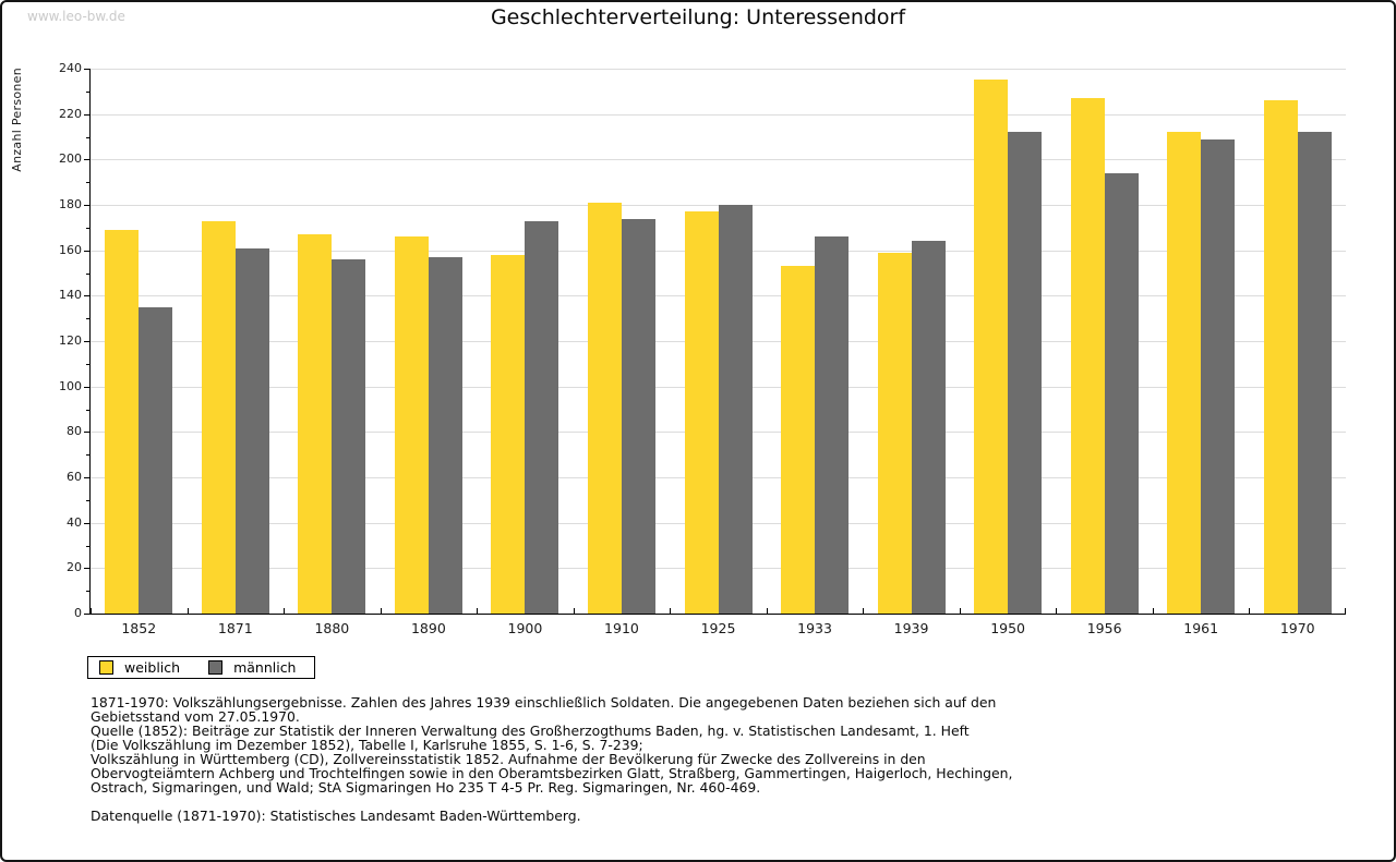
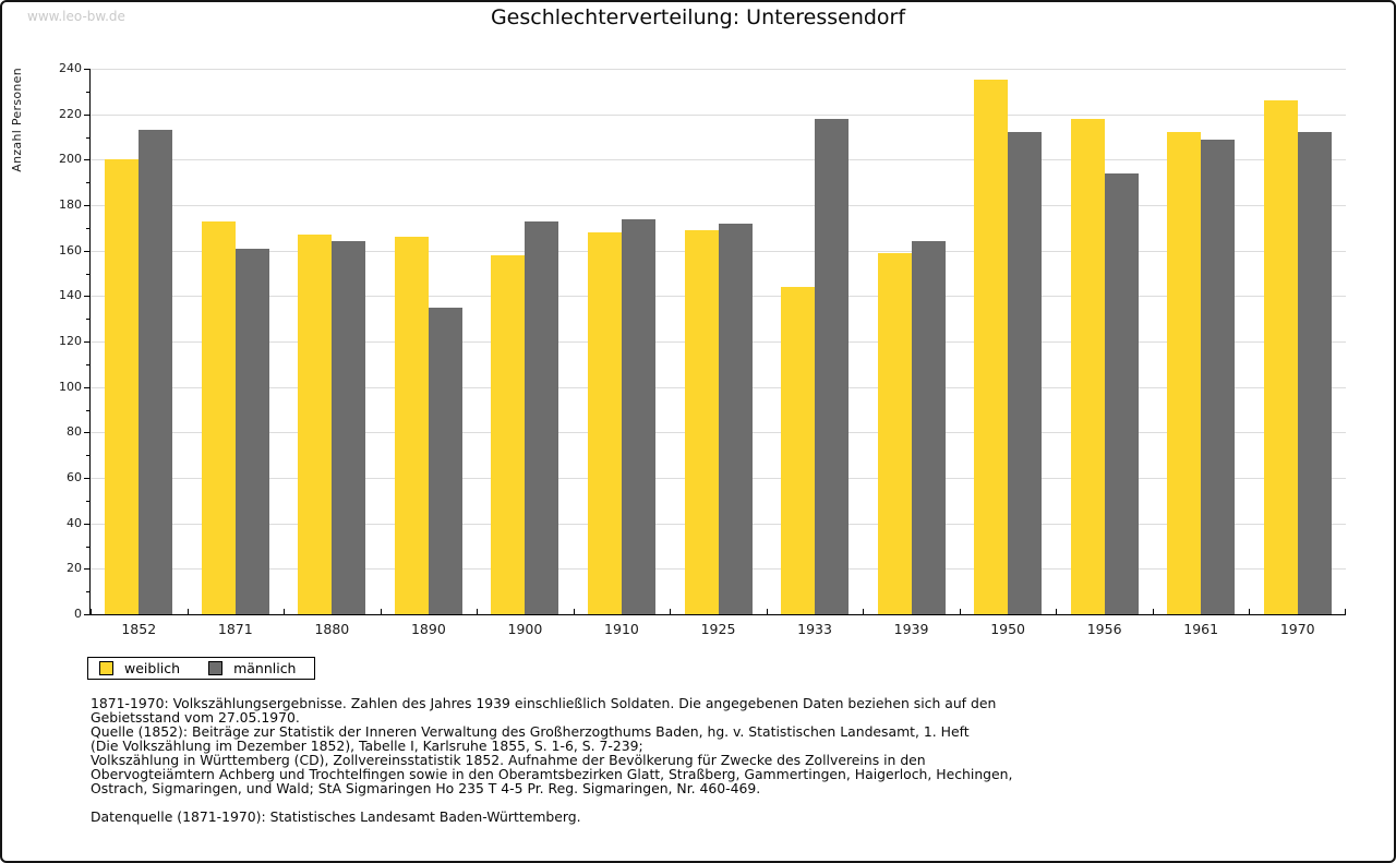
weiblich/1852: 169 -> 200
männlich/1852: 135 -> 213
männlich/1880: 156 -> 164
männlich/1890: 157 -> 135
weiblich/1910: 181 -> 168
weiblich/1925: 177 -> 169
männlich/1925: 180 -> 172
weiblich/1933: 153 -> 144
männlich/1933: 166 -> 218
weiblich/1956: 227 -> 218
